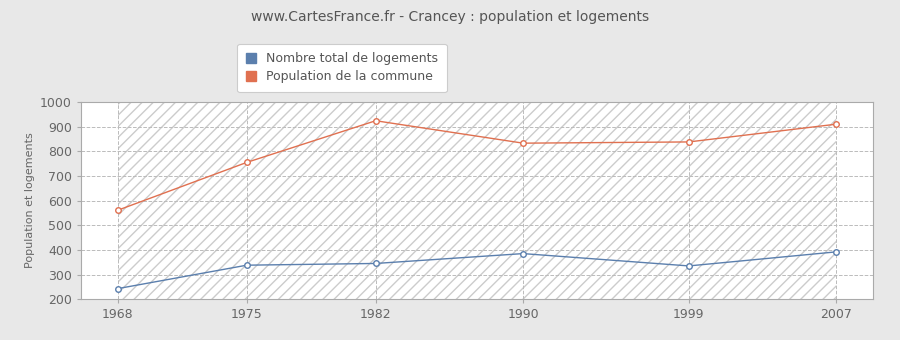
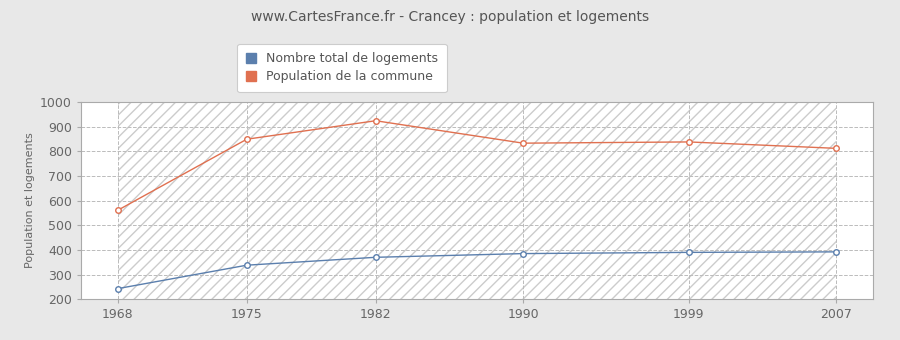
Population de la commune/1975: 755 -> 849
Nombre total de logements/1982: 345 -> 370
Nombre total de logements/1999: 335 -> 390
Population de la commune/2007: 910 -> 812
